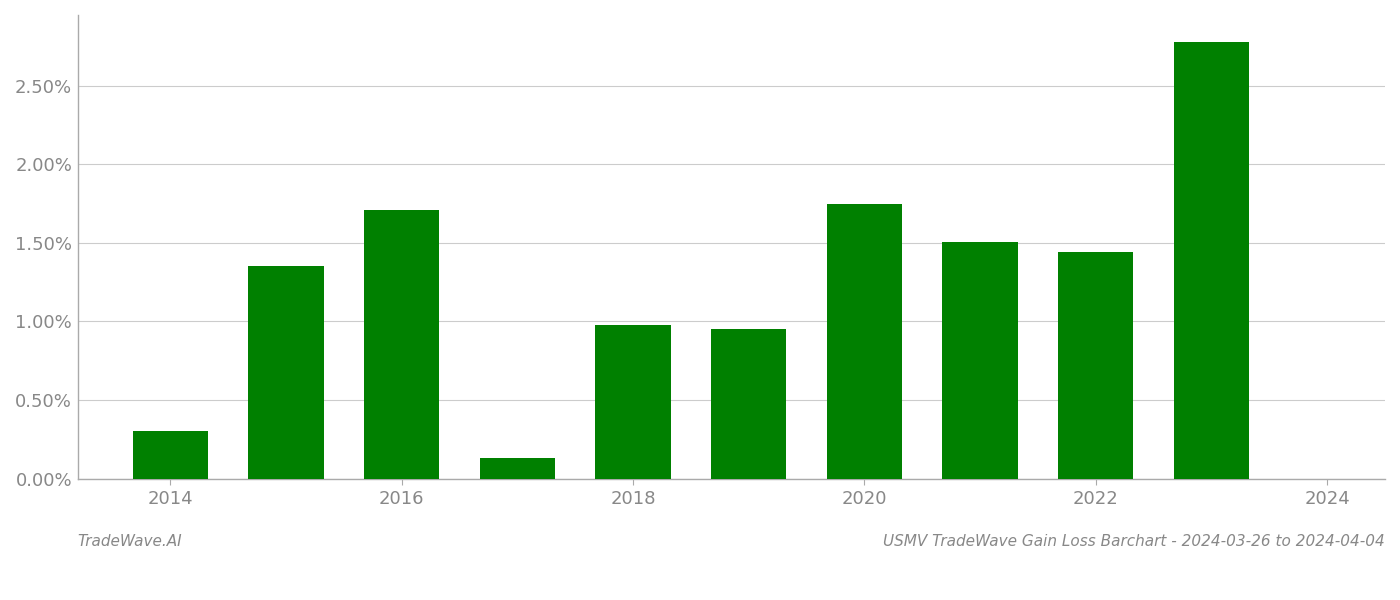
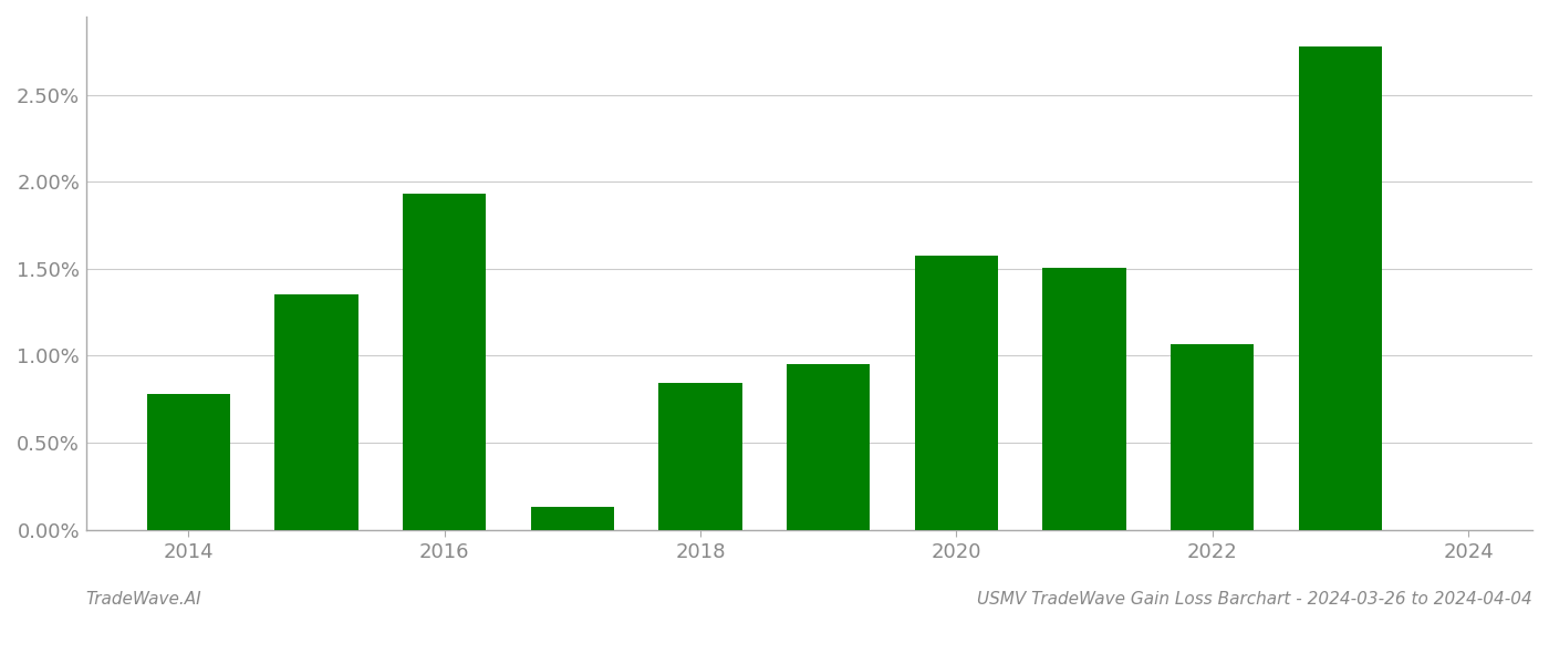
2014: 0.30% -> 0.78%
2016: 1.71% -> 1.93%
2018: 0.98% -> 0.84%
2020: 1.75% -> 1.58%
2022: 1.44% -> 1.06%
